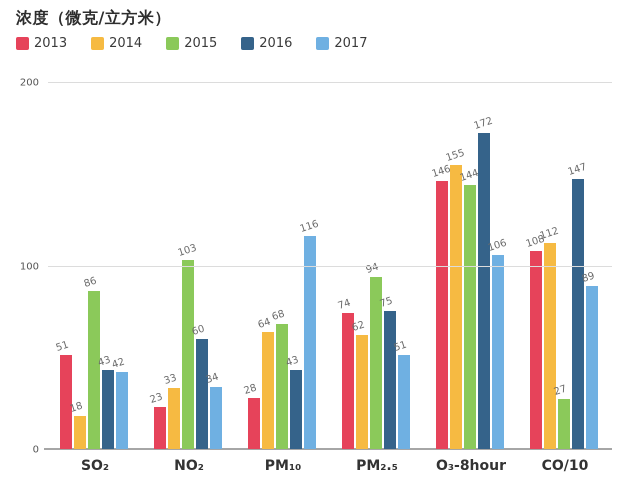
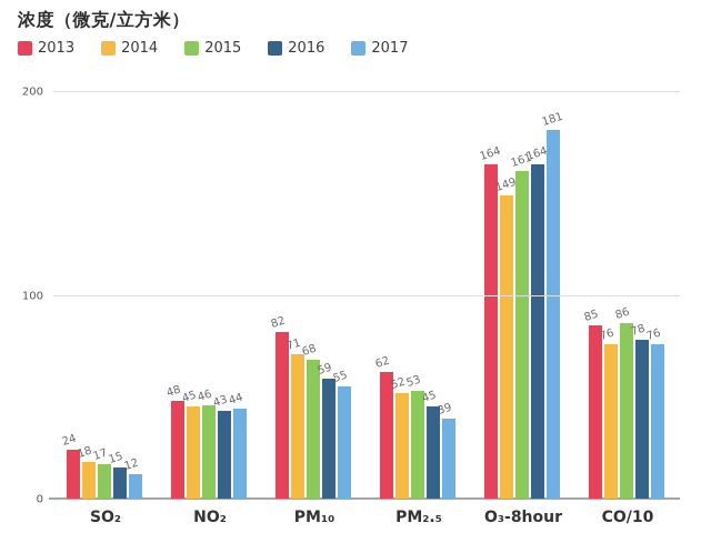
2013/SO₂: 51 -> 24
2015/SO₂: 86 -> 17
2016/SO₂: 43 -> 15
2017/SO₂: 42 -> 12
2013/NO₂: 23 -> 48
2014/NO₂: 33 -> 45
2015/NO₂: 103 -> 46
2016/NO₂: 60 -> 43
2017/NO₂: 34 -> 44
2013/PM₁₀: 28 -> 82
2014/PM₁₀: 64 -> 71
2016/PM₁₀: 43 -> 59
2017/PM₁₀: 116 -> 55
2013/PM₂.₅: 74 -> 62
2014/PM₂.₅: 62 -> 52
2015/PM₂.₅: 94 -> 53
2016/PM₂.₅: 75 -> 45
2017/PM₂.₅: 51 -> 39
2013/O₃-8hour: 146 -> 164
2014/O₃-8hour: 155 -> 149
2015/O₃-8hour: 144 -> 161
2016/O₃-8hour: 172 -> 164
2017/O₃-8hour: 106 -> 181
2013/CO/10: 108 -> 85
2014/CO/10: 112 -> 76
2015/CO/10: 27 -> 86
2016/CO/10: 147 -> 78
2017/CO/10: 89 -> 76
